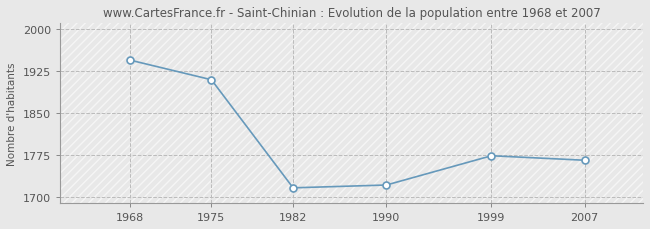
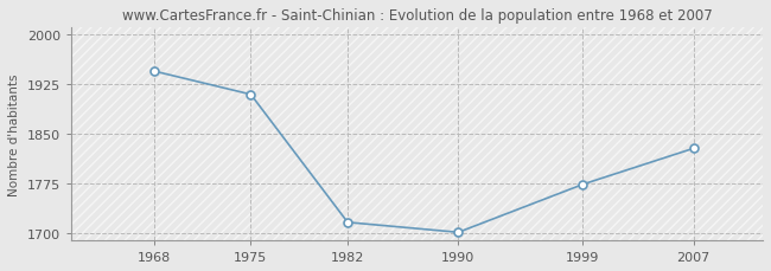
1990: 1722 -> 1702
2007: 1766 -> 1828
